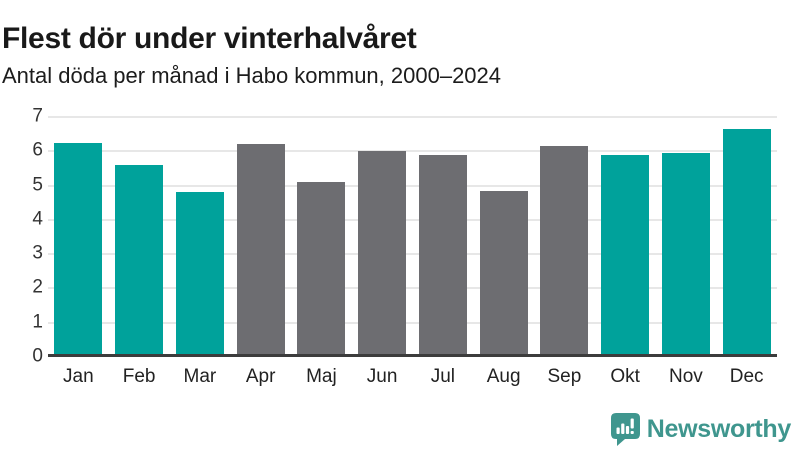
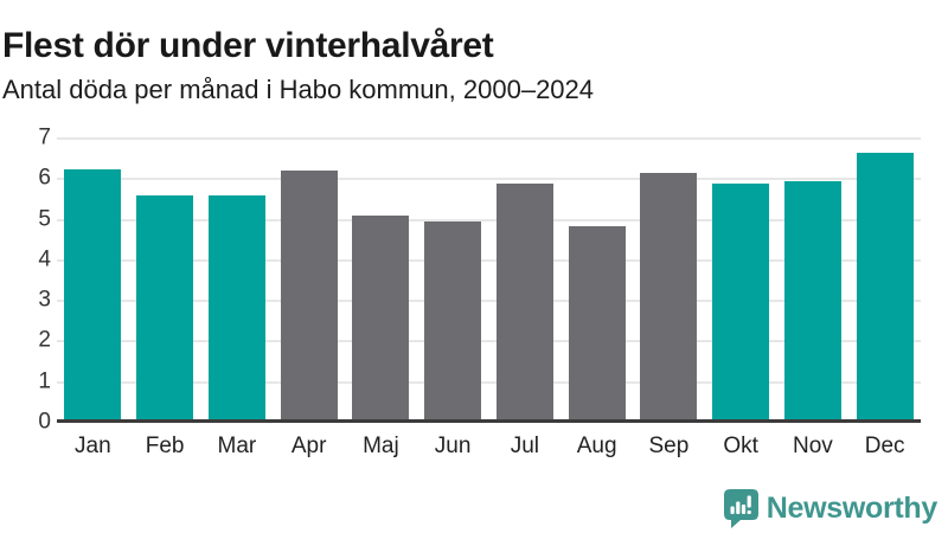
Mar: 4.8 -> 5.6
Jun: 6.0 -> 5.0
